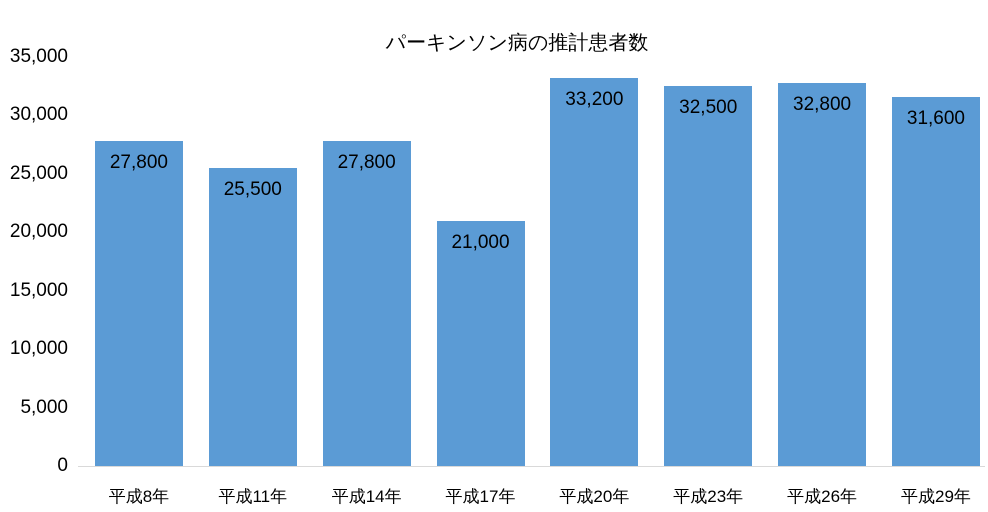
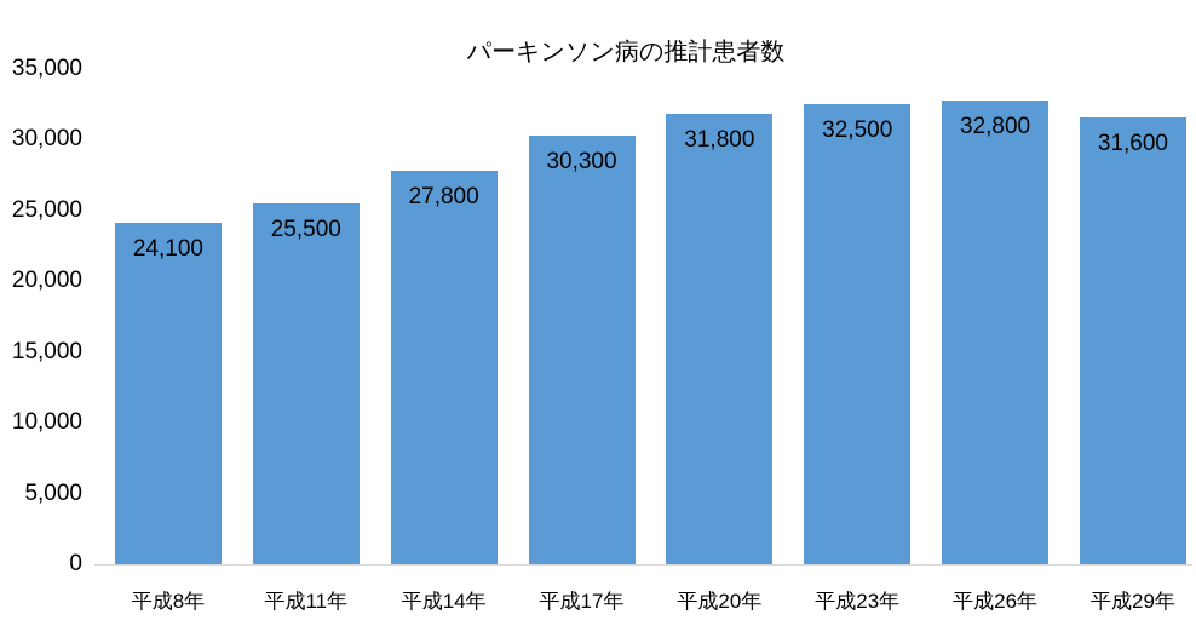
平成8年: 27,800 -> 24,100
平成17年: 21,000 -> 30,300
平成20年: 33,200 -> 31,800
